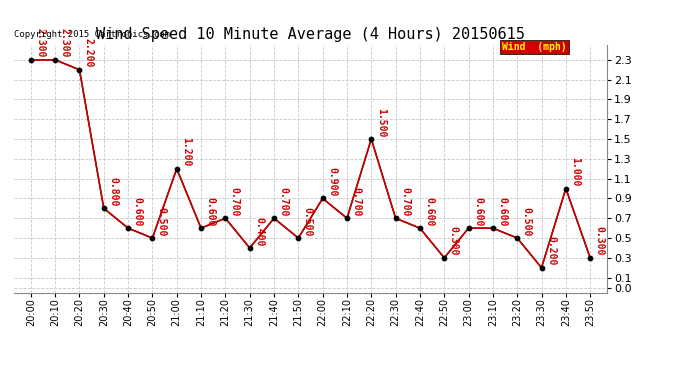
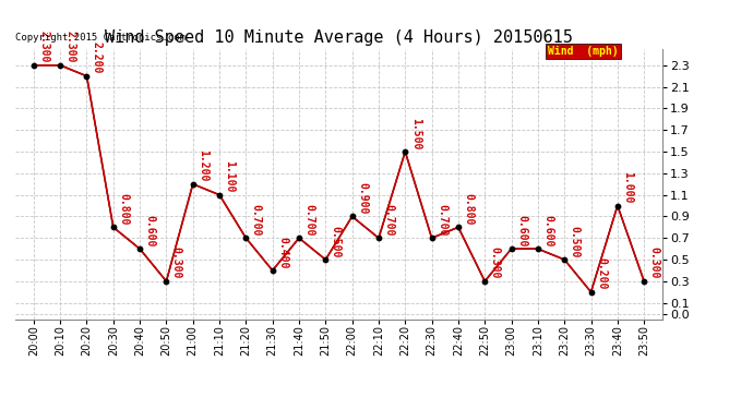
20:50: 0.500 -> 0.300
21:10: 0.600 -> 1.100
22:40: 0.600 -> 0.800
